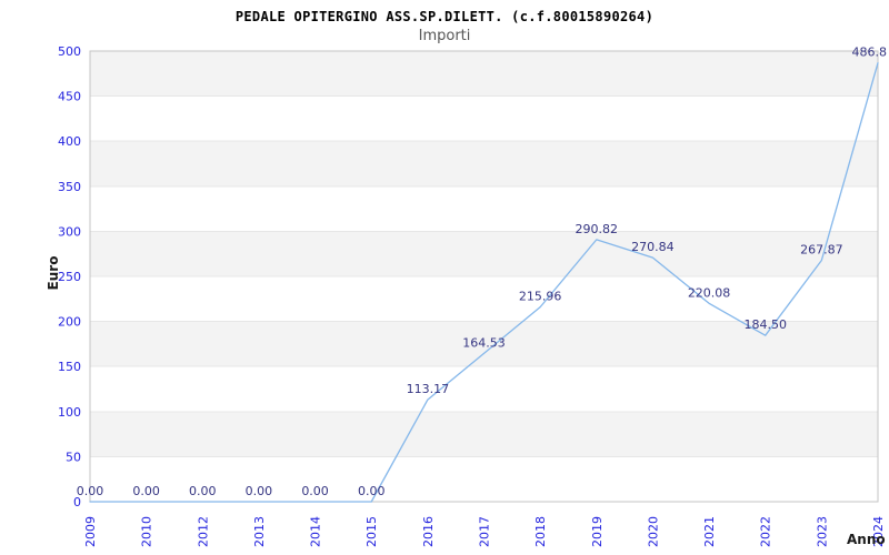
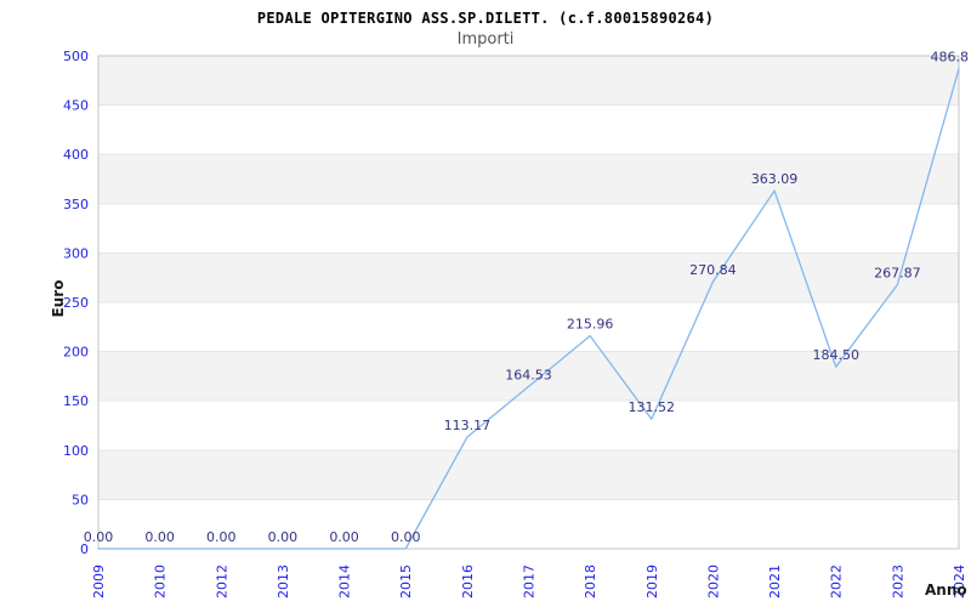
2019: 290.82 -> 131.52
2021: 220.08 -> 363.09
